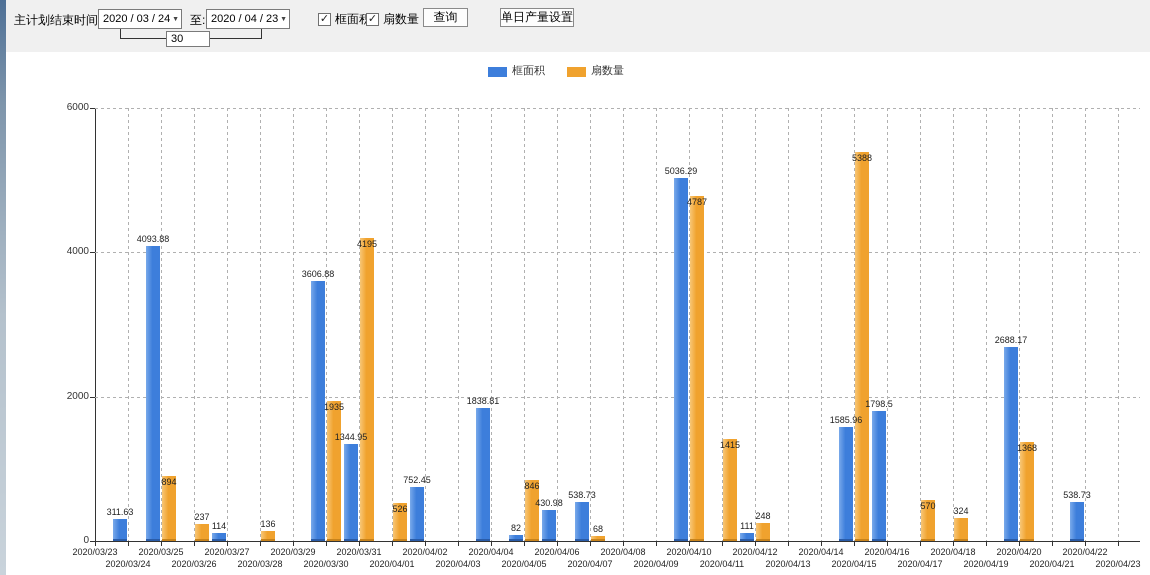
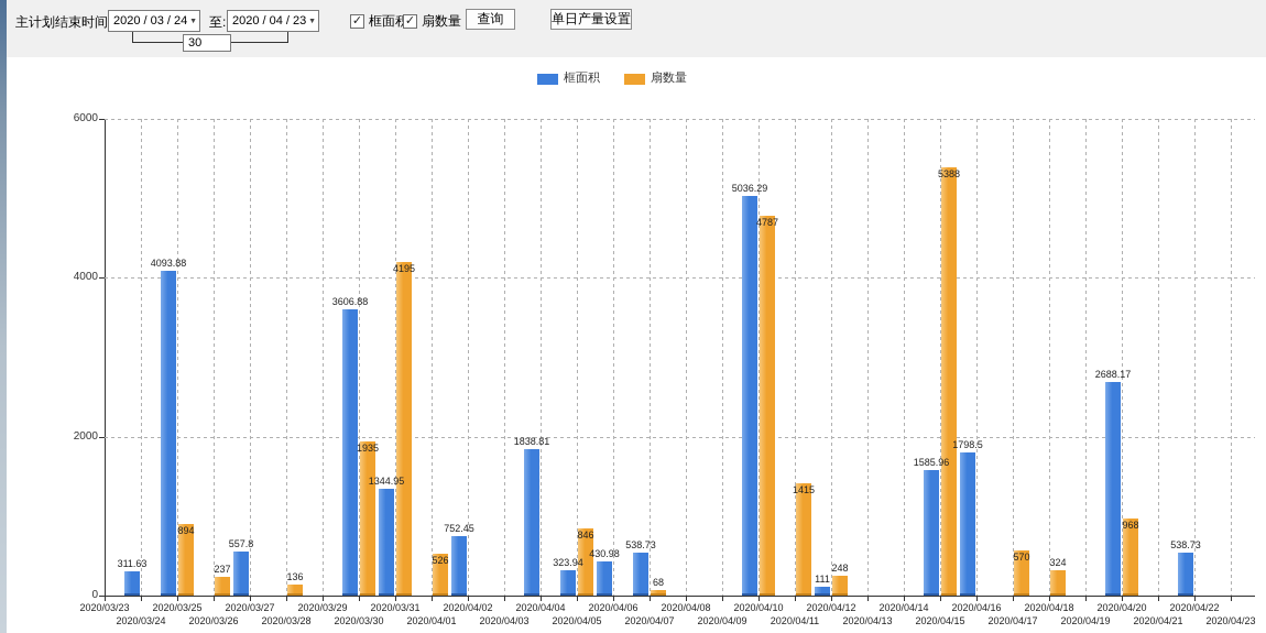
框面积/2020/03/27: 114 -> 557.8
框面积/2020/04/05: 82 -> 323.94
扇数量/2020/04/20: 1368 -> 968
